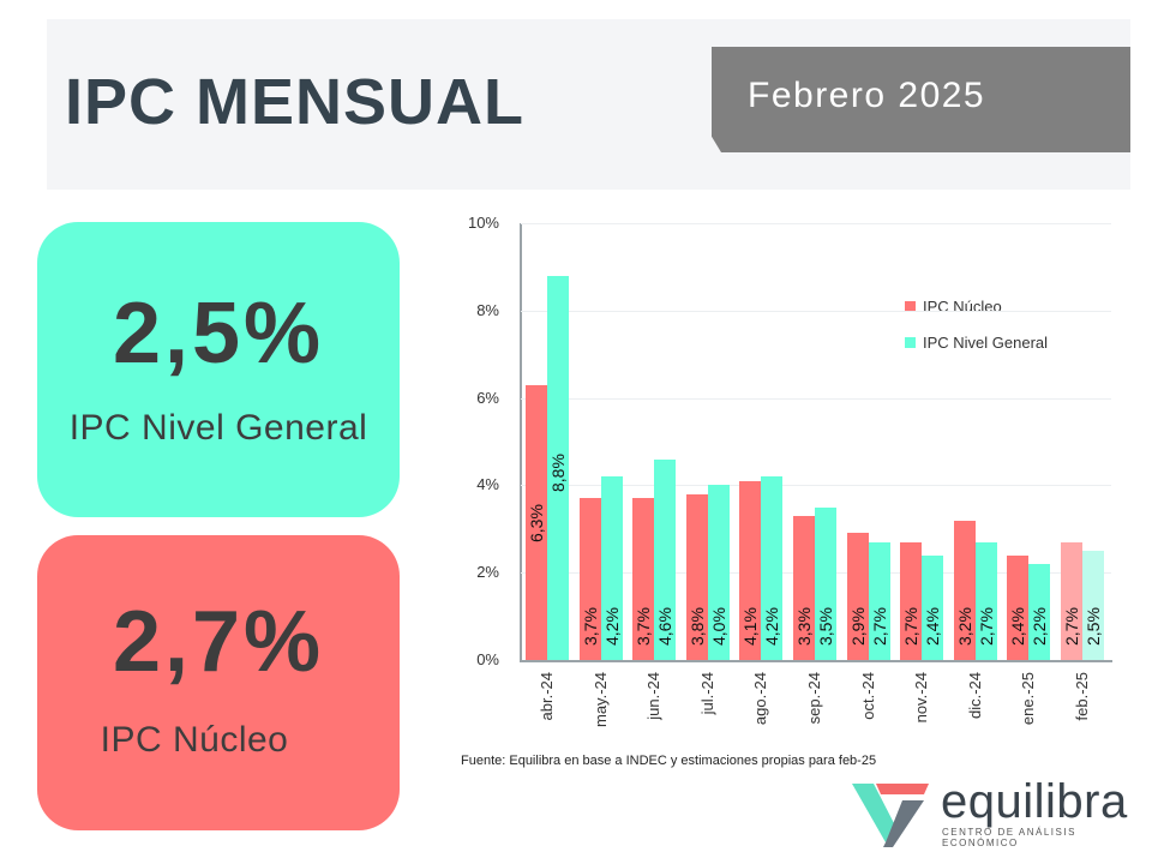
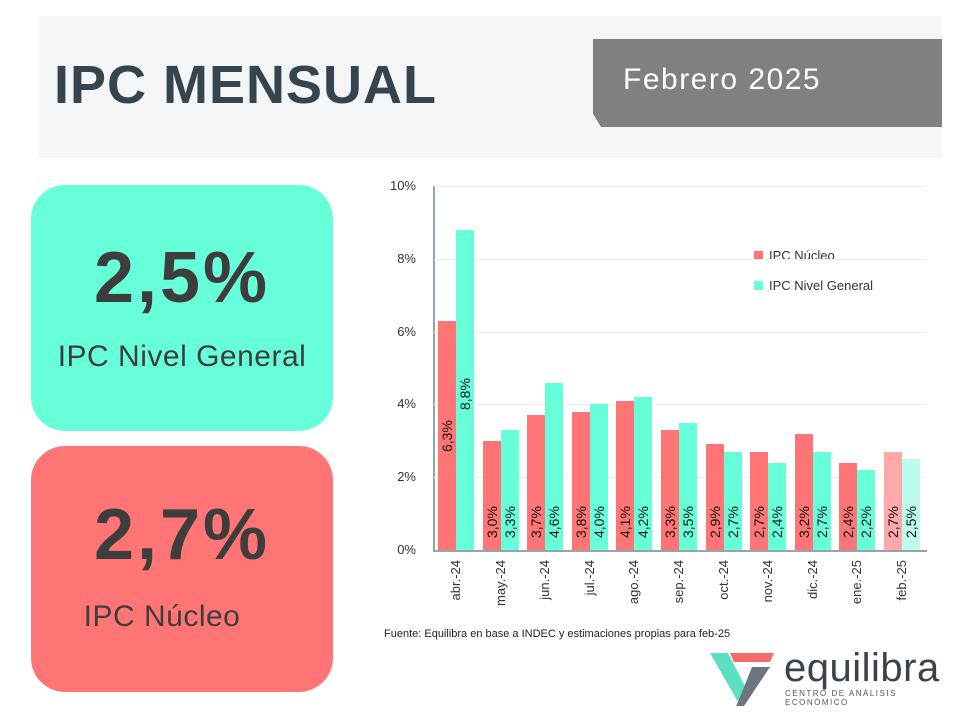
IPC Núcleo/may.-24: 3,7% -> 3,0%
IPC Nivel General/may.-24: 4,2% -> 3,3%
